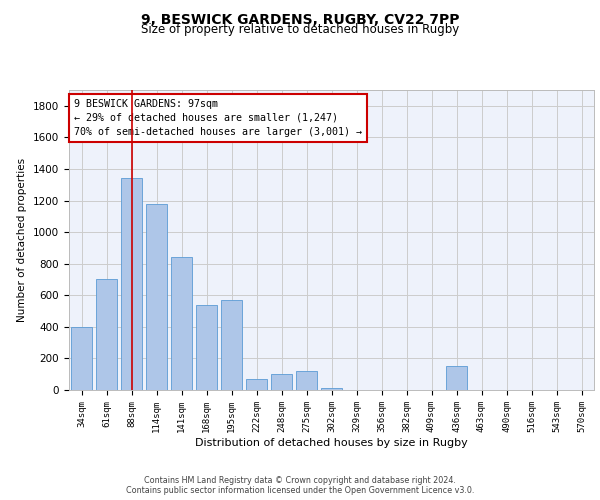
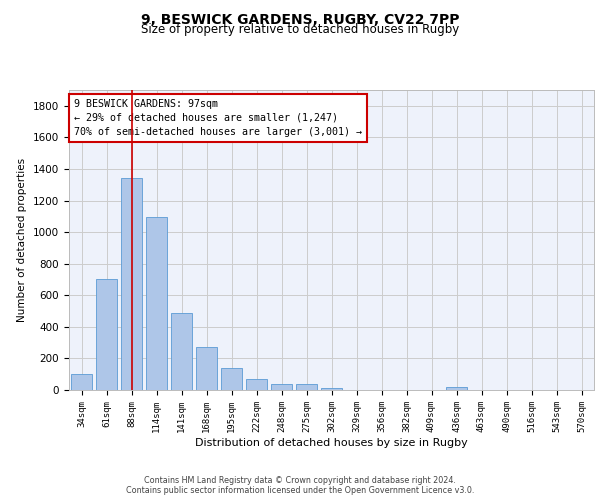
34sqm: 400 -> 100
114sqm: 1180 -> 1100
141sqm: 840 -> 490
168sqm: 540 -> 270
195sqm: 570 -> 140
248sqm: 100 -> 40
275sqm: 120 -> 40
436sqm: 150 -> 20
